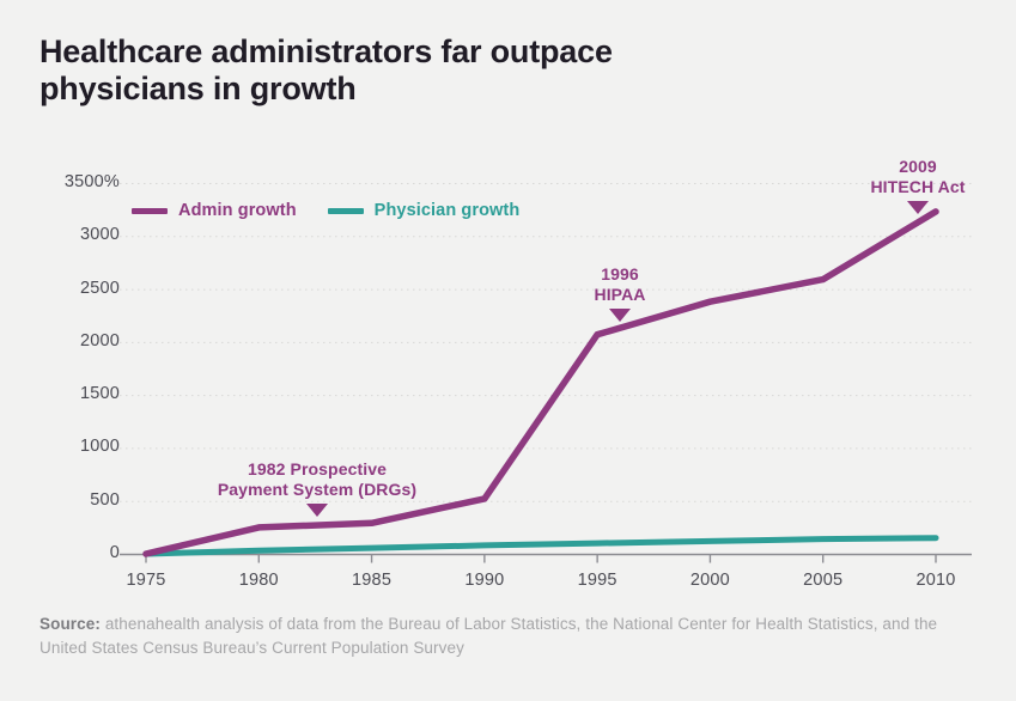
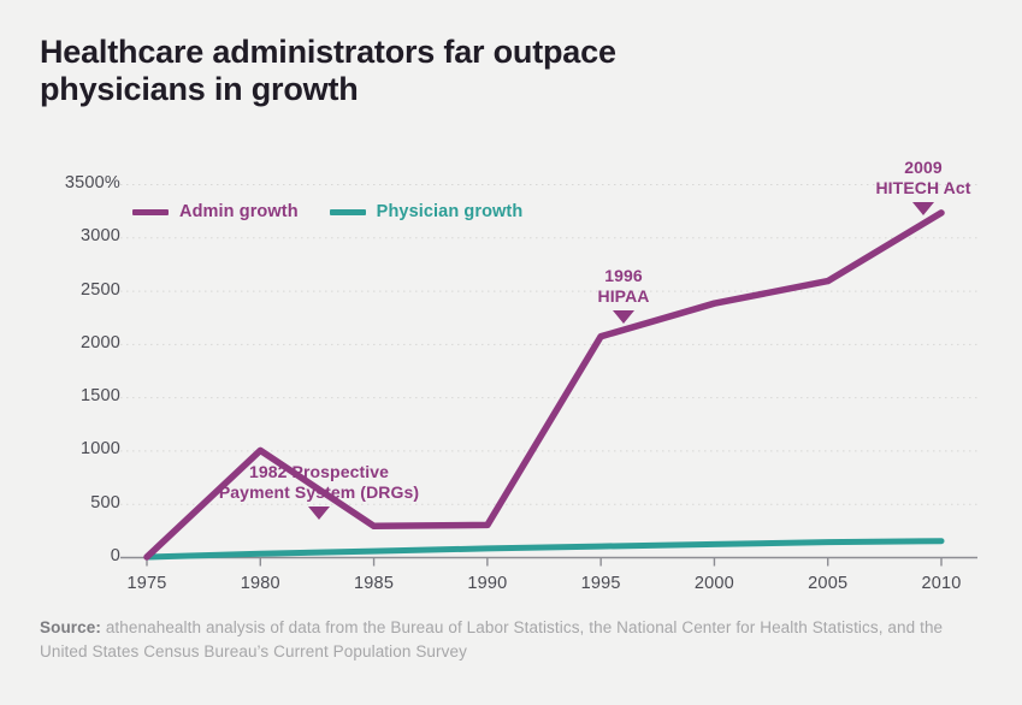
Admin growth/1980: 200% -> 1000%
Admin growth/1990: 500% -> 300%
